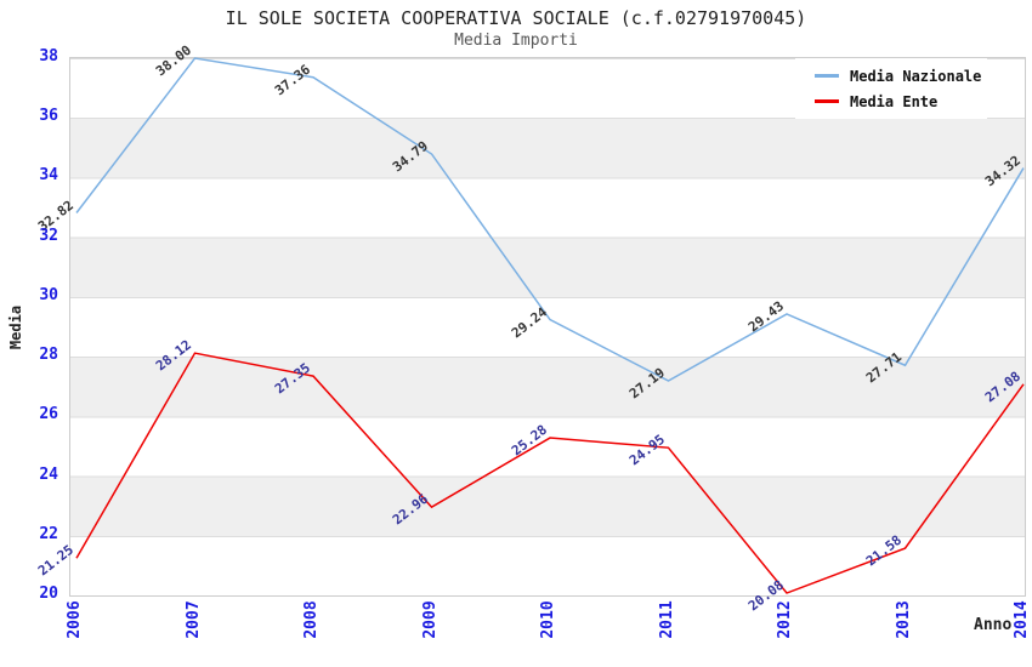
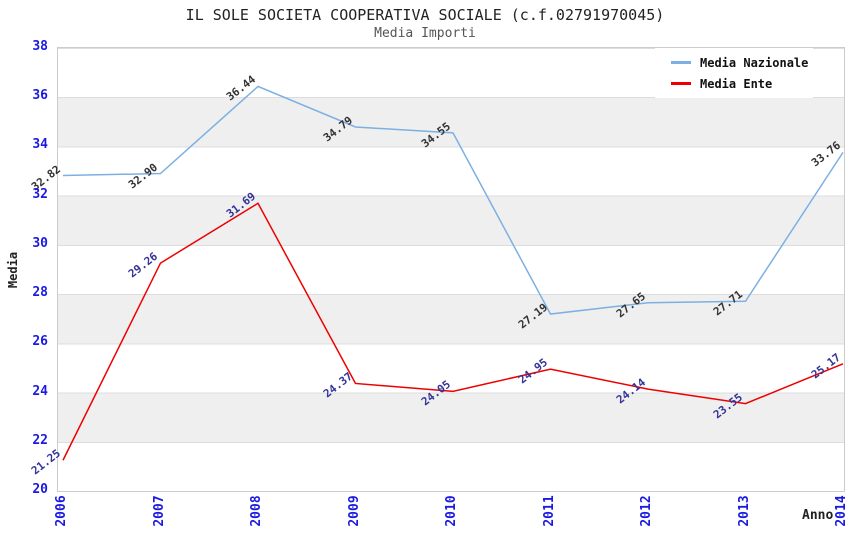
Media Nazionale/2007: 38.00 -> 32.90
Media Ente/2007: 28.12 -> 29.26
Media Nazionale/2008: 37.36 -> 36.44
Media Ente/2008: 27.35 -> 31.69
Media Ente/2009: 22.96 -> 24.37
Media Nazionale/2010: 29.24 -> 34.55
Media Ente/2010: 25.28 -> 24.05
Media Nazionale/2012: 29.43 -> 27.65
Media Ente/2012: 20.08 -> 24.14
Media Ente/2013: 21.58 -> 23.55
Media Nazionale/2014: 34.32 -> 33.76
Media Ente/2014: 27.08 -> 25.17
